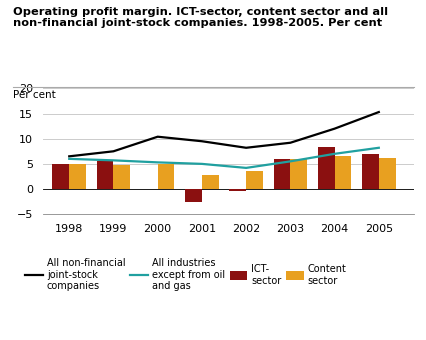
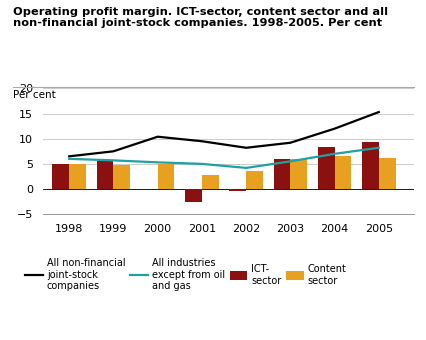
ICT- sector/2005: 7.0 -> 9.4
